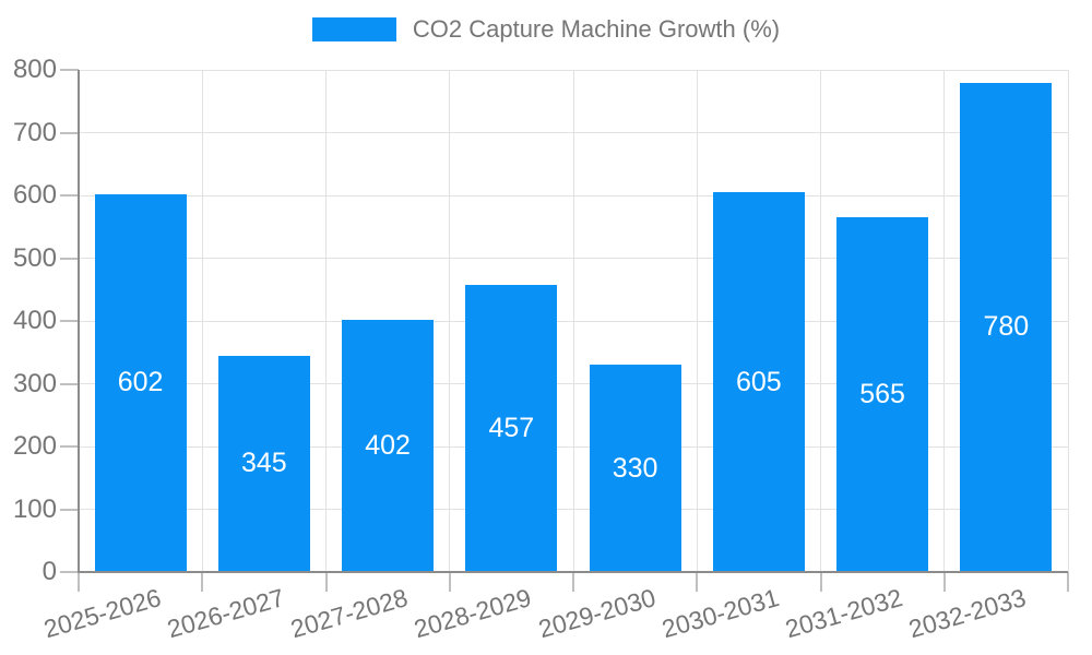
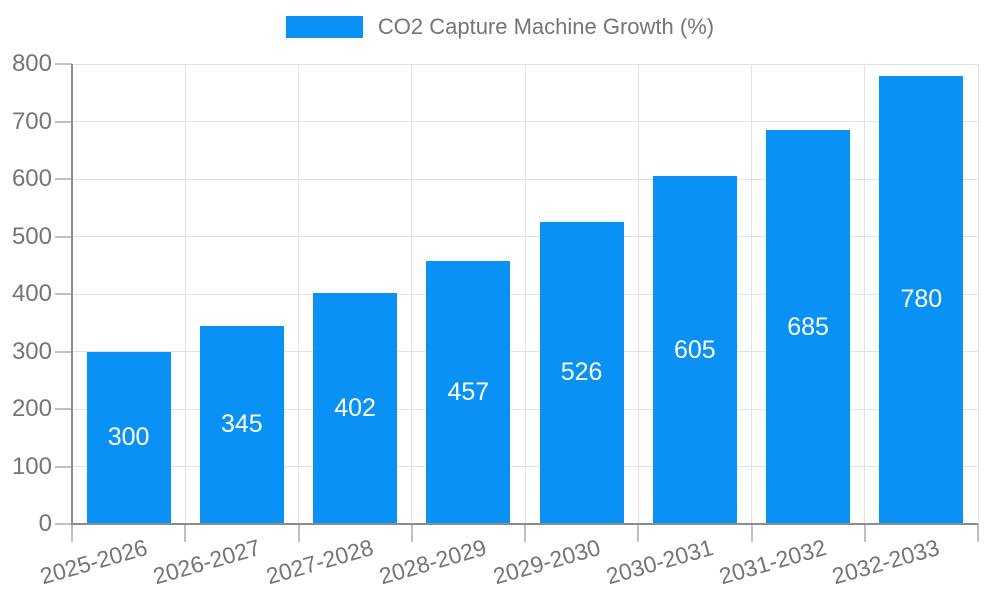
2025-2026: 602 -> 300
2029-2030: 330 -> 526
2031-2032: 565 -> 685
